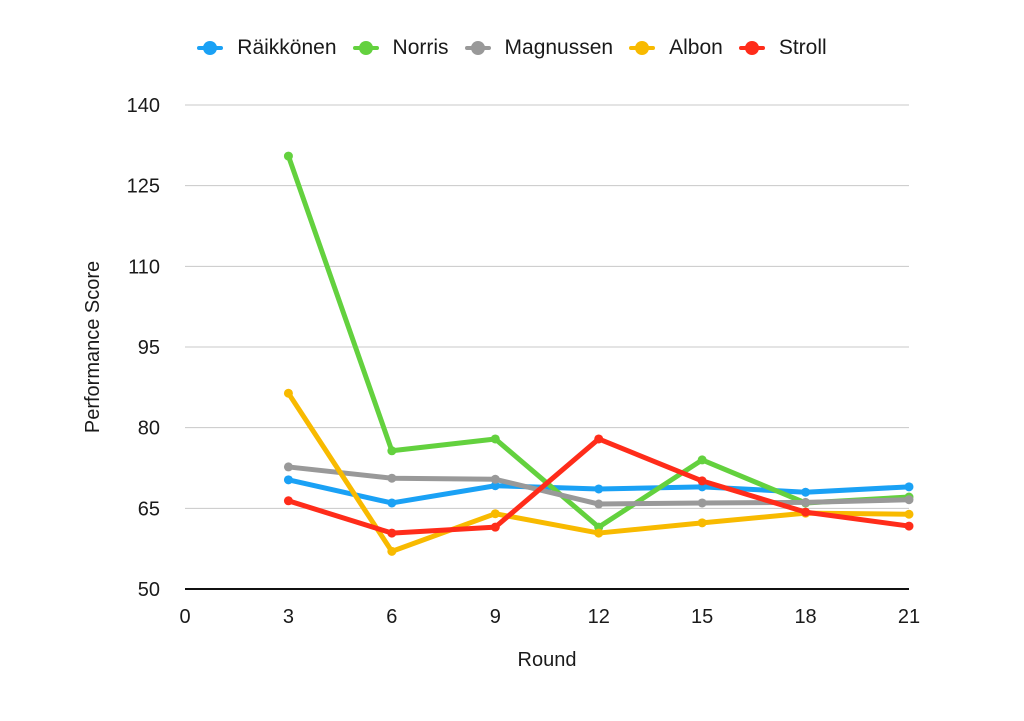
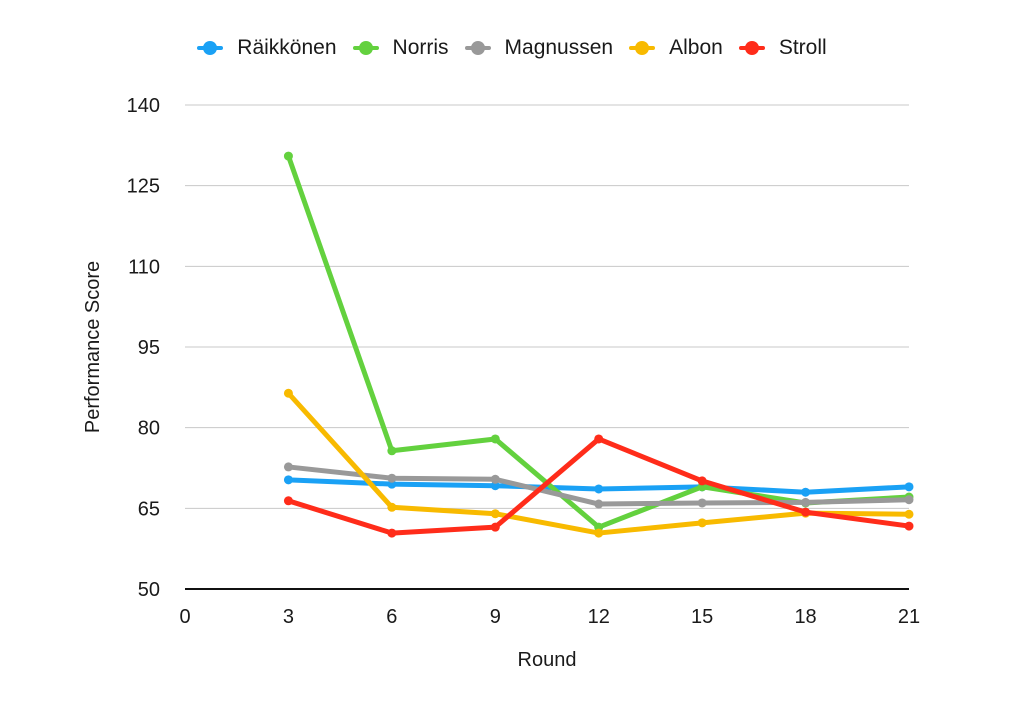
Räikkönen/6: 66 -> 70
Albon/6: 57 -> 65
Norris/15: 74 -> 69
